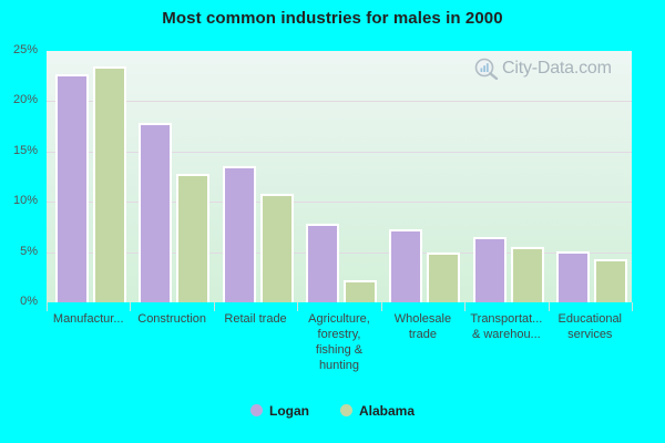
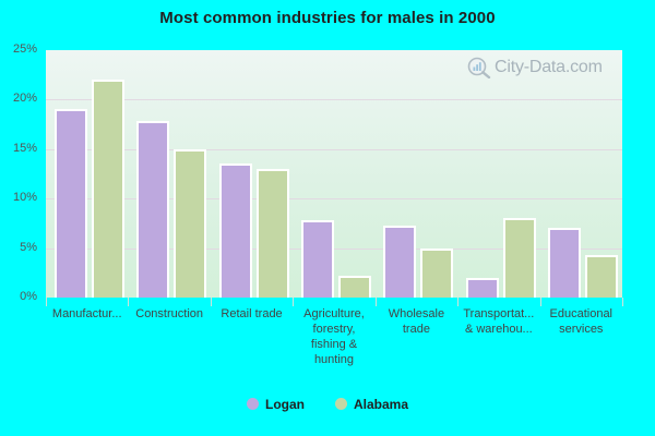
Logan/Manufactur...: 23% -> 19%
Alabama/Manufactur...: 24% -> 22%
Alabama/Construction: 13% -> 15%
Alabama/Retail trade: 11% -> 13%
Logan/Transportat... & warehou...: 6% -> 2%
Alabama/Transportat... & warehou...: 6% -> 8%
Logan/Educational services: 5% -> 7%
